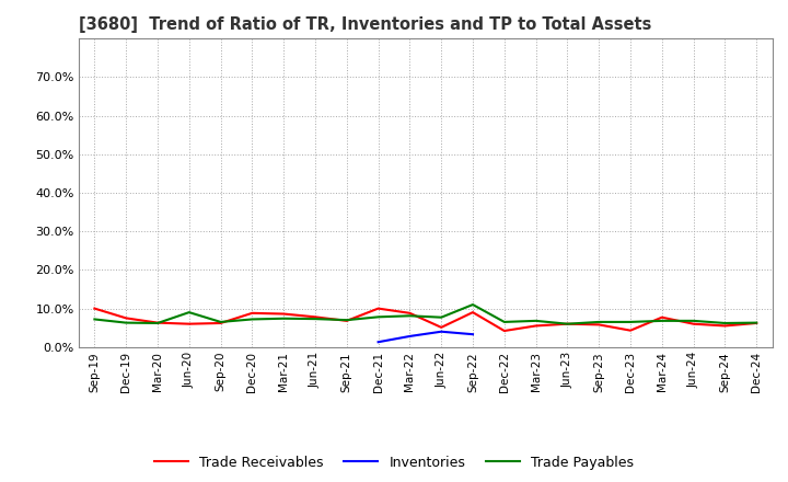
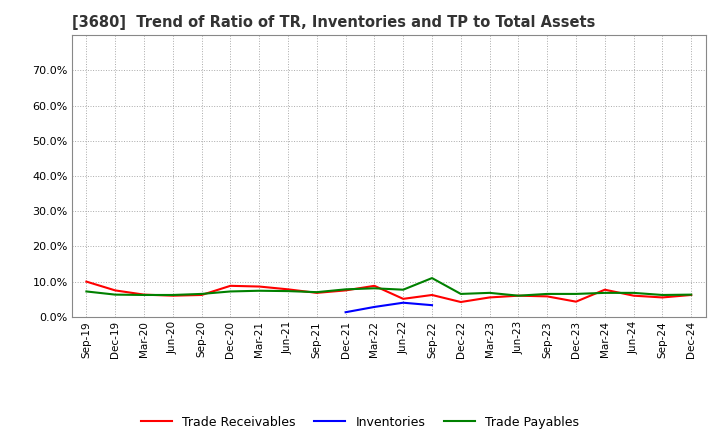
Trade Payables/Jun-20: 9.0% -> 6.2%
Trade Receivables/Dec-21: 10.0% -> 7.5%
Trade Receivables/Sep-22: 9.0% -> 6.2%
